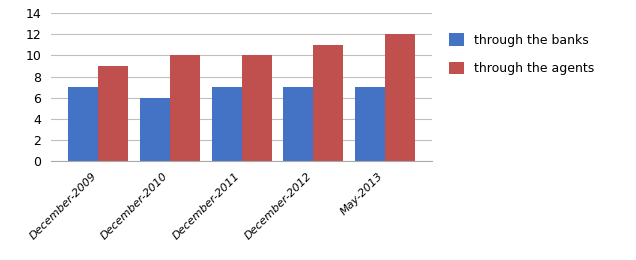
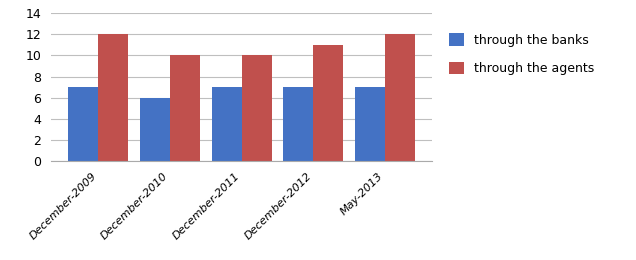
through the agents/December-2009: 9 -> 12
